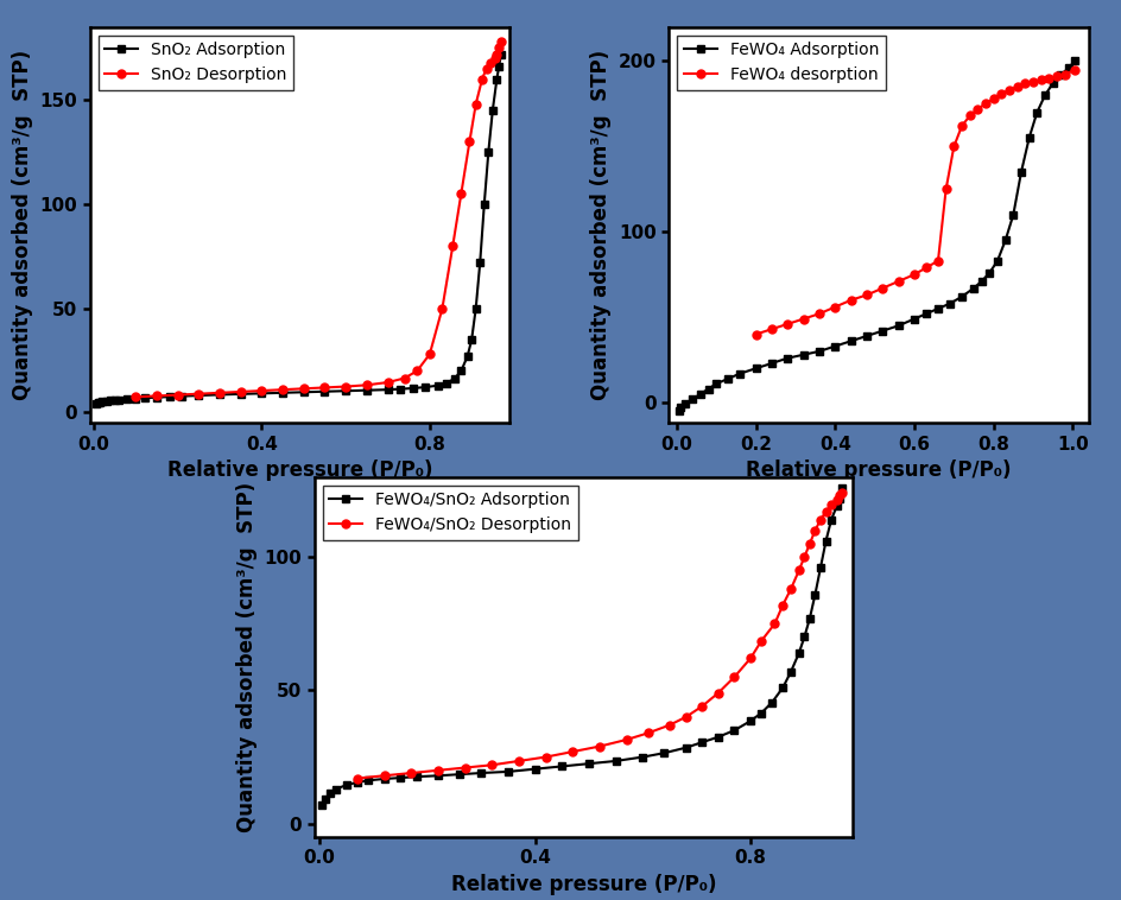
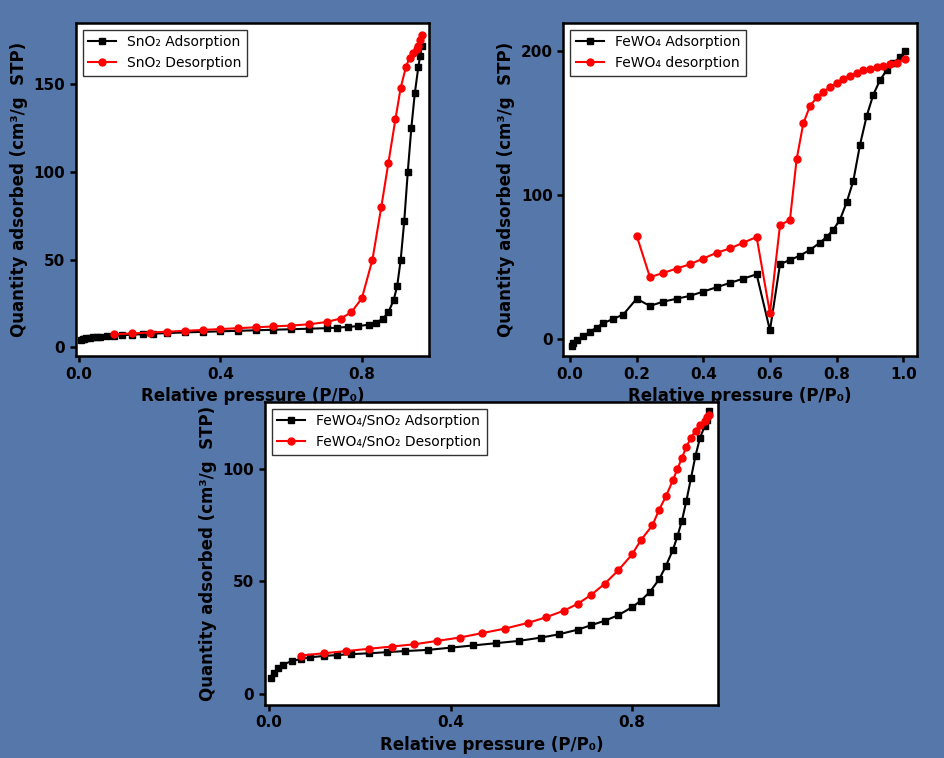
FeWO₄ Adsorption/0.2: 20 -> 28
FeWO₄ desorption/0.2: 40 -> 72
FeWO₄ Adsorption/0.6: 49 -> 6
FeWO₄ desorption/0.6: 75 -> 18
